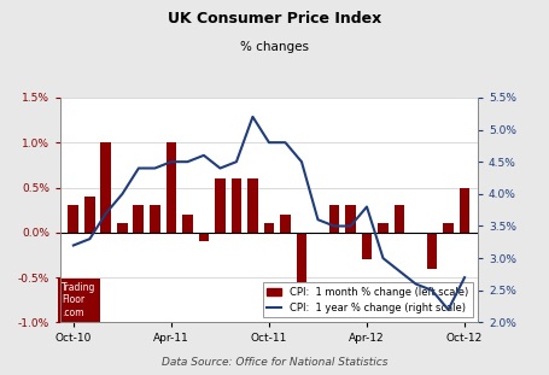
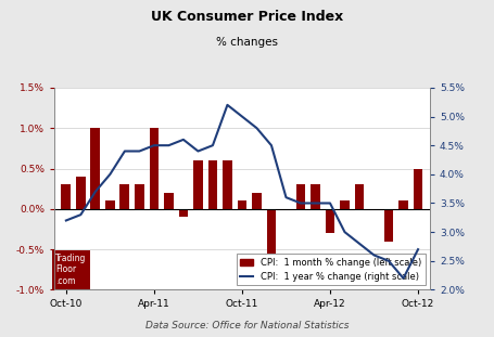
CPI: 1 year % change (right scale)/Oct-11: 4.8% -> 5.0%
CPI: 1 year % change (right scale)/Apr-12: 3.8% -> 3.5%
